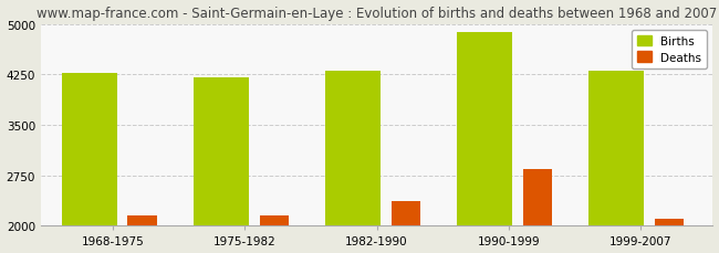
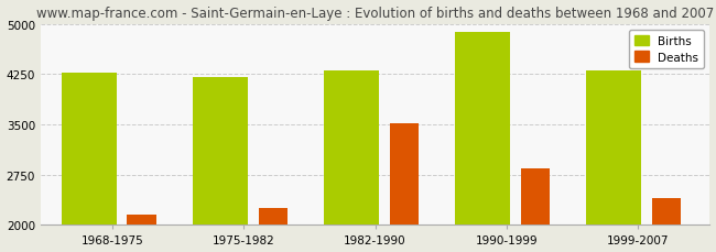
Deaths/1975-1982: 2150 -> 2260
Deaths/1982-1990: 2370 -> 3520
Deaths/1999-2007: 2100 -> 2400
